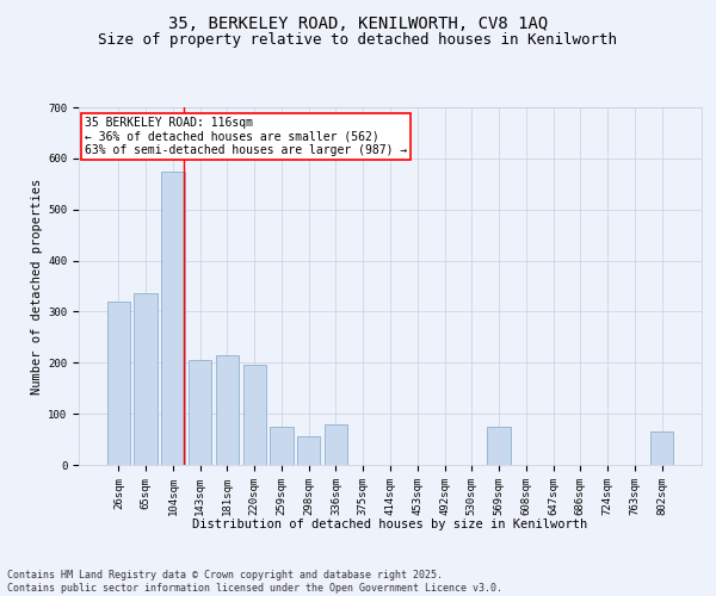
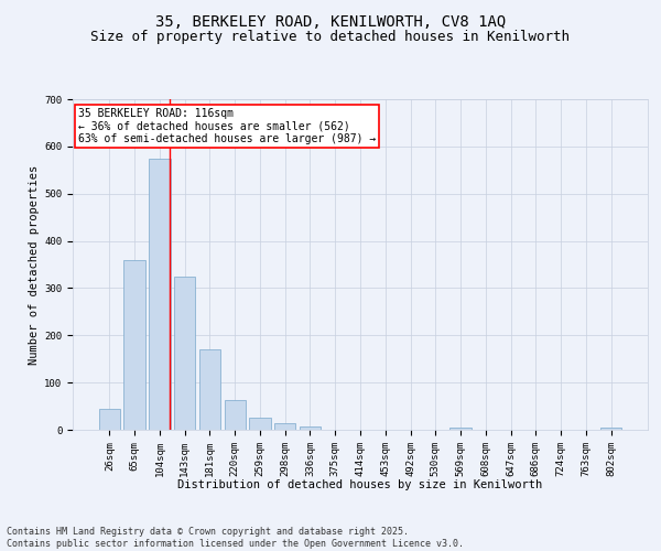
26sqm: 320 -> 45
65sqm: 335 -> 360
143sqm: 205 -> 325
181sqm: 215 -> 170
220sqm: 195 -> 62
259sqm: 75 -> 25
298sqm: 55 -> 13
336sqm: 80 -> 7
569sqm: 75 -> 5
802sqm: 65 -> 5
